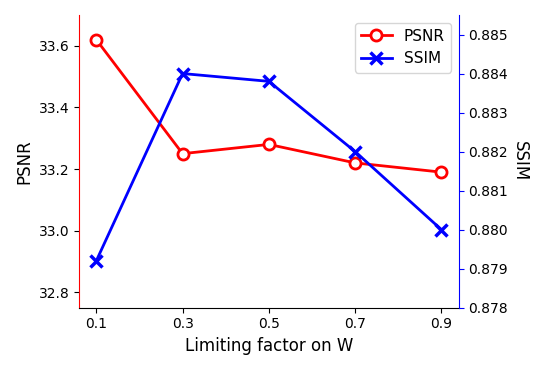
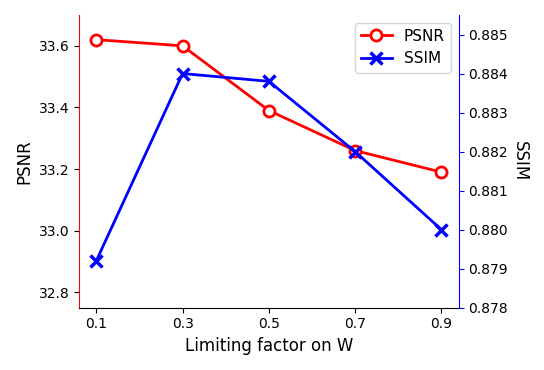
PSNR/0.3: 33.25 -> 33.60
PSNR/0.5: 33.28 -> 33.39
PSNR/0.7: 33.22 -> 33.26
